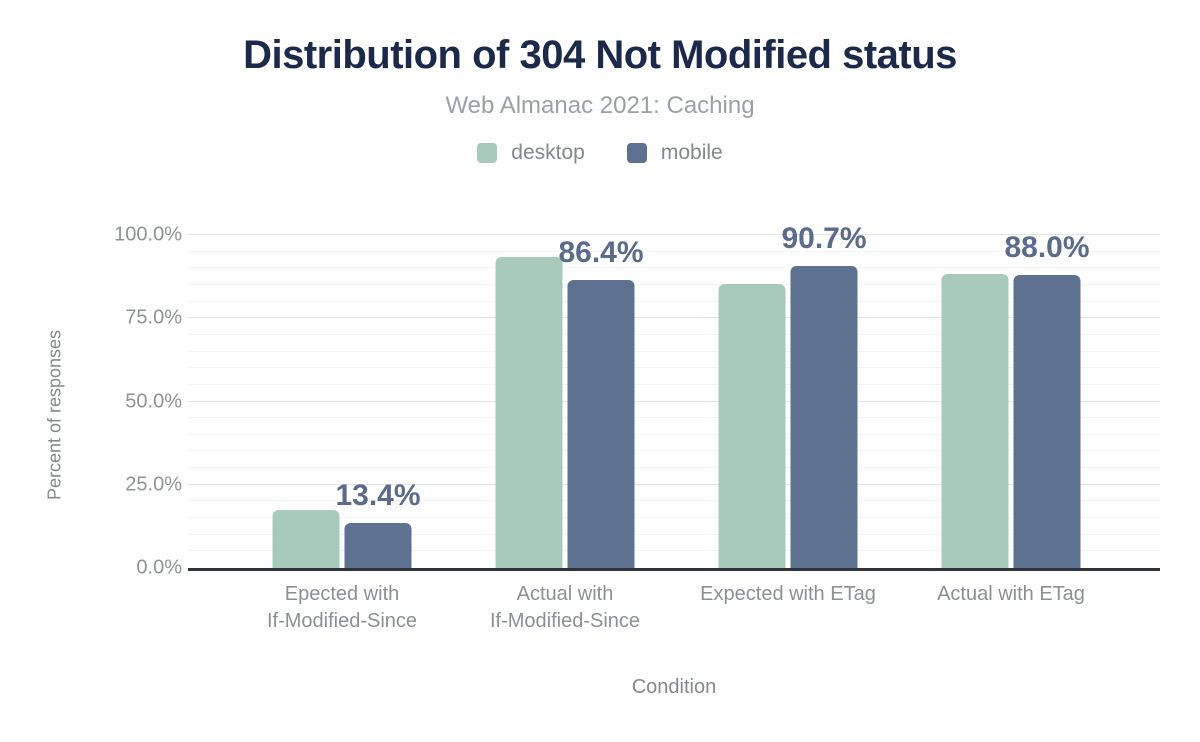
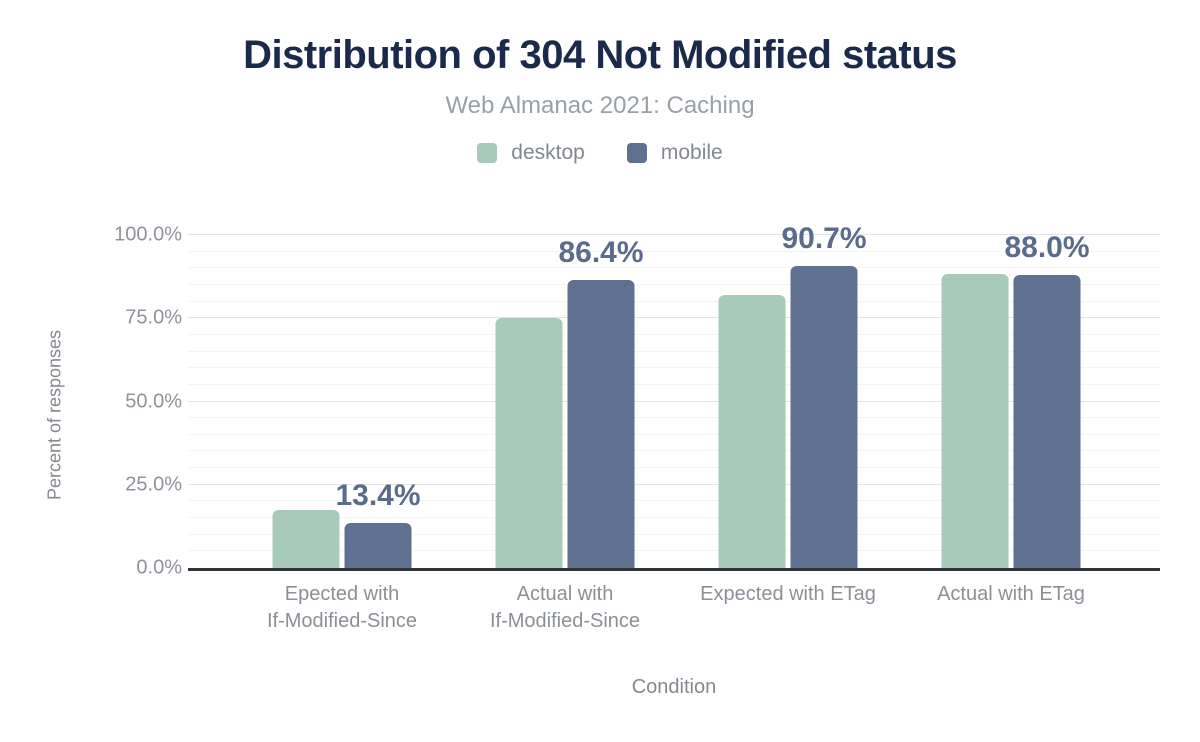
desktop/Actual with If-Modified-Since: 93% -> 75%
desktop/Expected with ETag: 85% -> 82%
